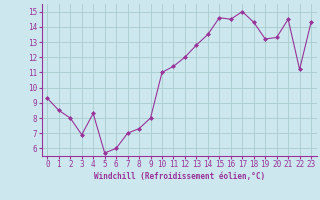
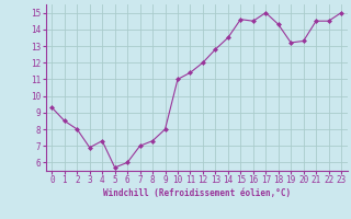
4: 8.3 -> 7.3
22: 11.2 -> 14.5
23: 14.3 -> 15.0
